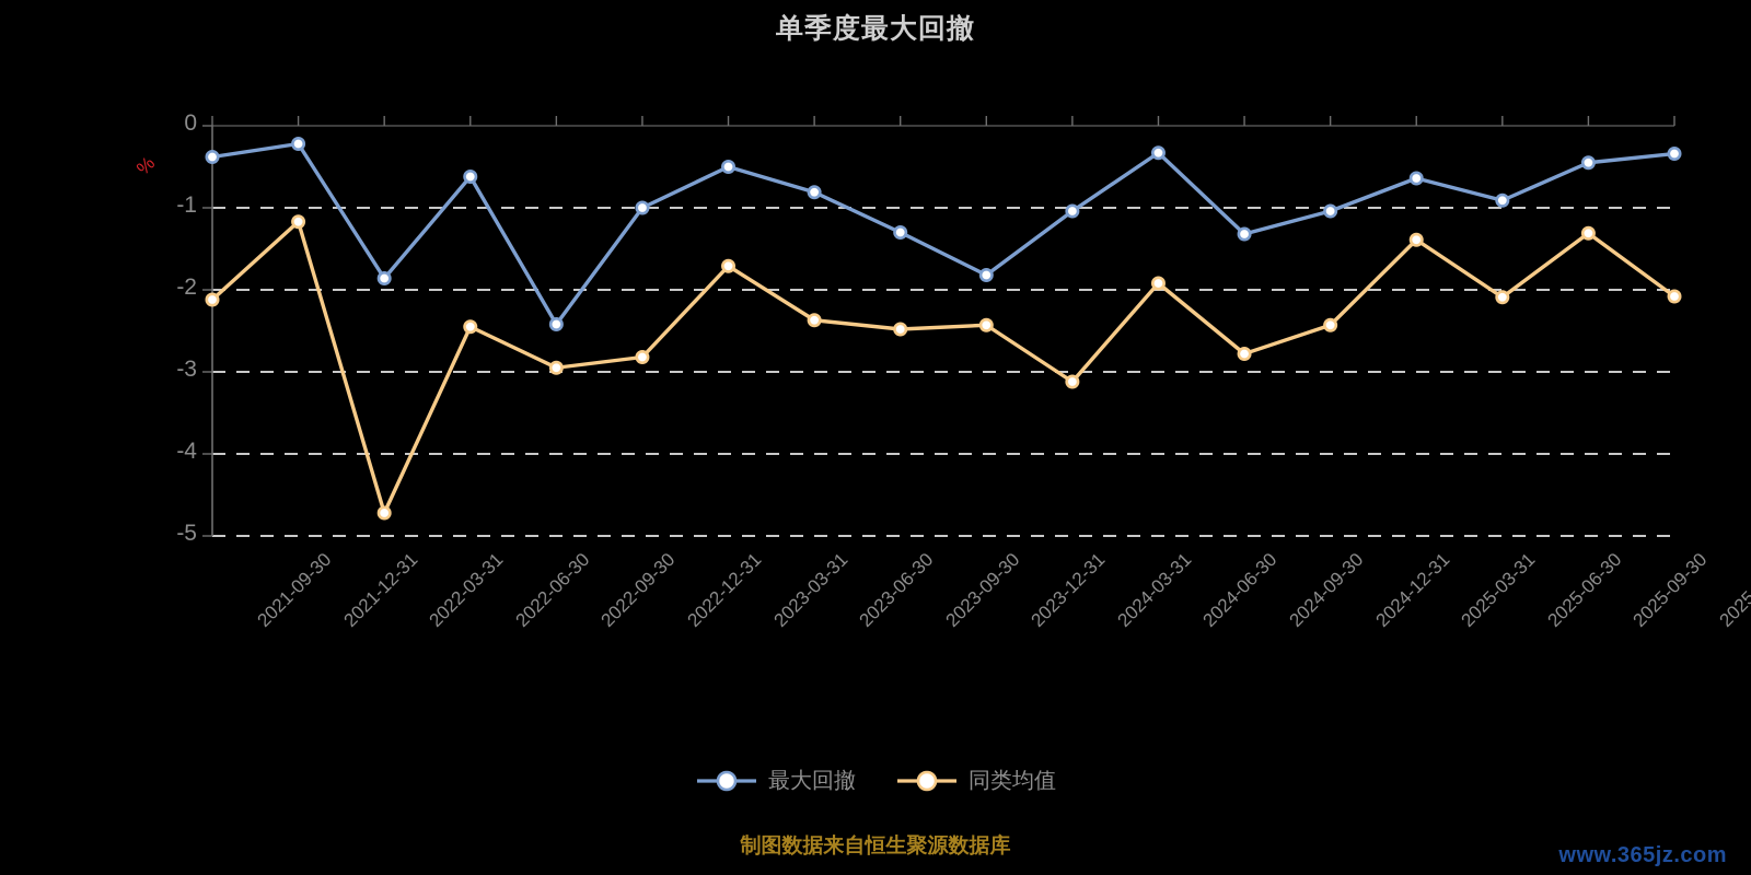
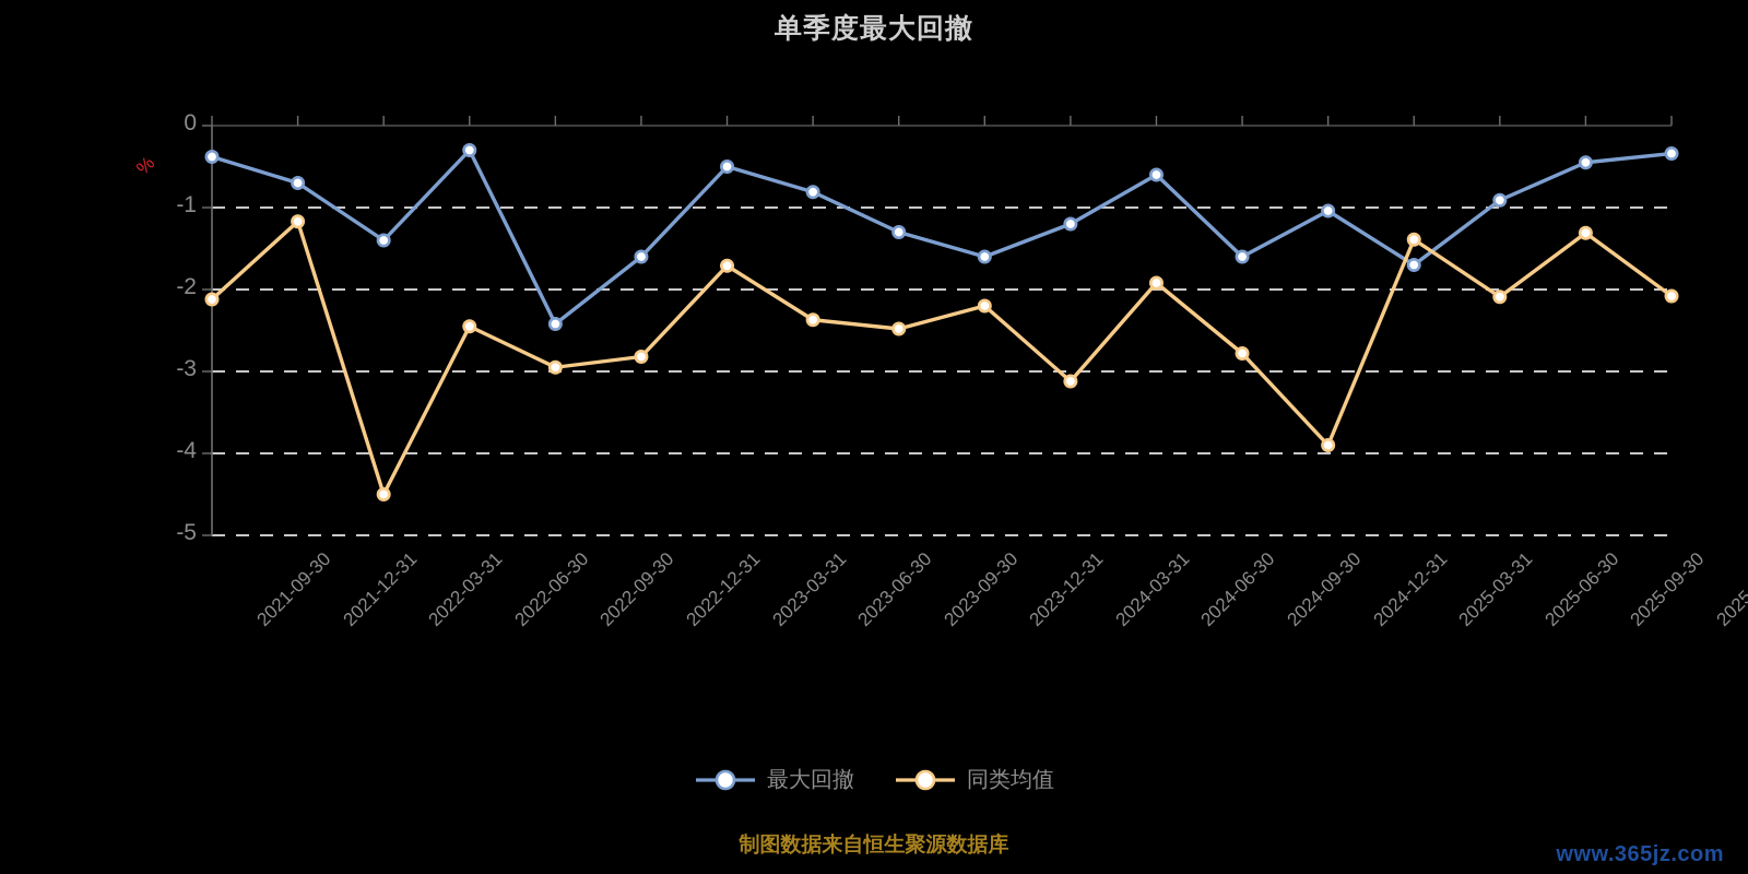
最大回撤/2021-12-31: -0.2 -> -0.7
最大回撤/2022-03-31: -1.9 -> -1.4
同类均值/2022-03-31: -4.7 -> -4.5
最大回撤/2022-06-30: -0.6 -> -0.3
最大回撤/2022-12-31: -1.0 -> -1.6
最大回撤/2023-12-31: -1.8 -> -1.6
同类均值/2023-12-31: -2.4 -> -2.2
最大回撤/2024-03-31: -1.0 -> -1.2
最大回撤/2024-06-30: -0.3 -> -0.6
最大回撤/2024-09-30: -1.3 -> -1.6
同类均值/2024-12-31: -2.4 -> -3.9
最大回撤/2025-03-31: -0.6 -> -1.7
